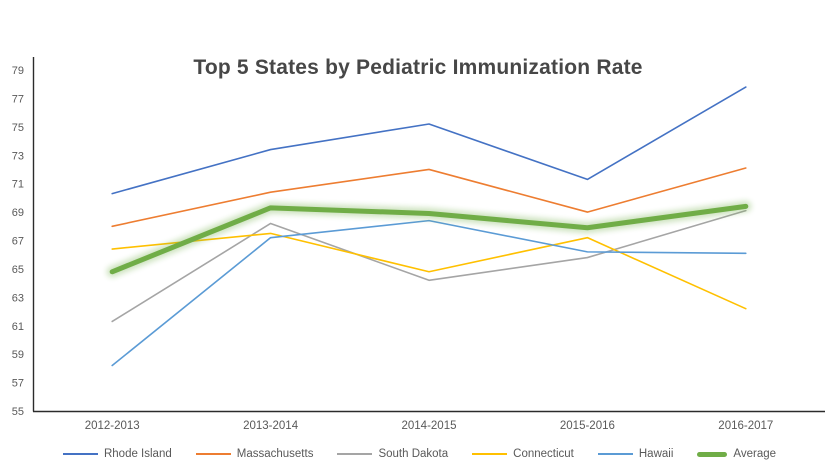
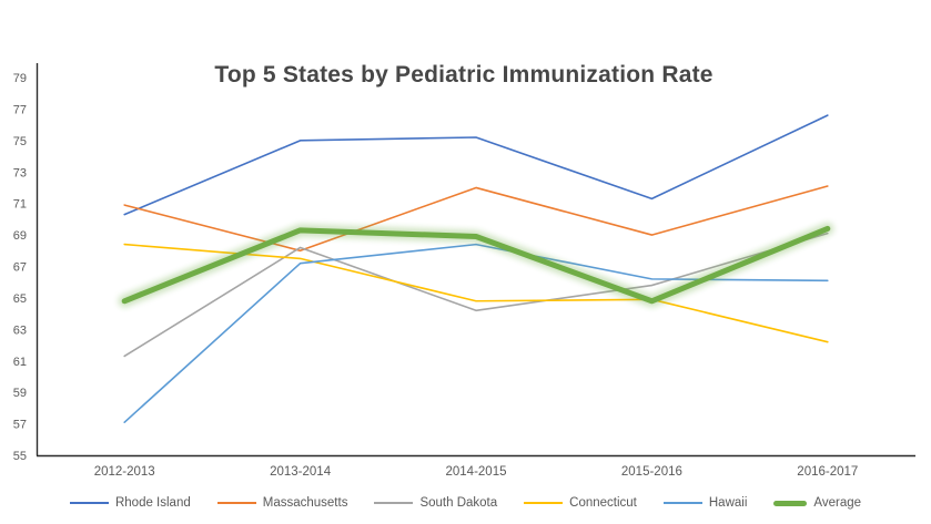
Massachusetts/2012-2013: 68.0 -> 70.9
Connecticut/2012-2013: 66.4 -> 68.4
Hawaii/2012-2013: 58.2 -> 57.1
Rhode Island/2013-2014: 73.4 -> 75.0
Massachusetts/2013-2014: 70.4 -> 68.0
Connecticut/2015-2016: 67.2 -> 64.9
Average/2015-2016: 67.9 -> 64.8
Rhode Island/2016-2017: 77.8 -> 76.6
